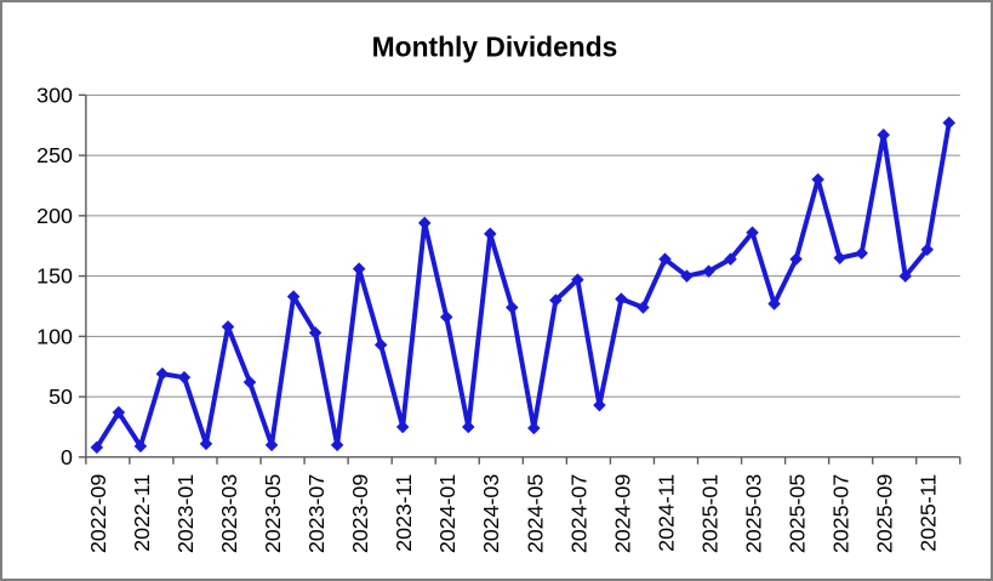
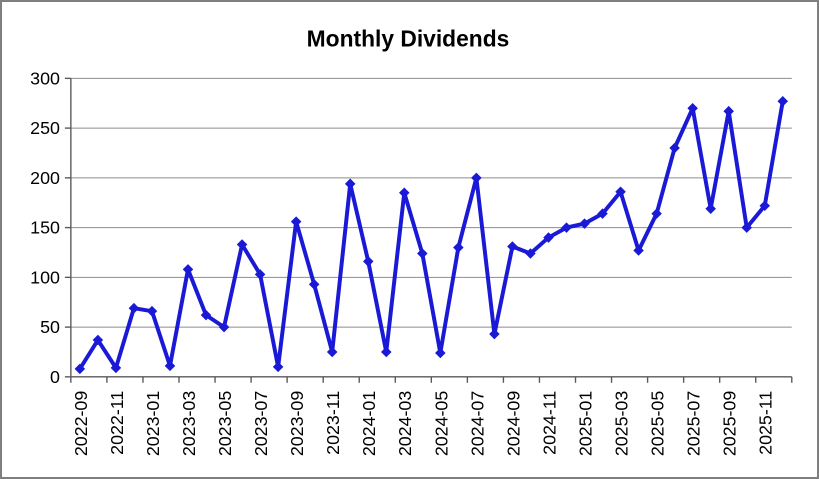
2023-05: 10 -> 50
2024-07: 150 -> 200
2024-11: 160 -> 140
2025-07: 160 -> 270
